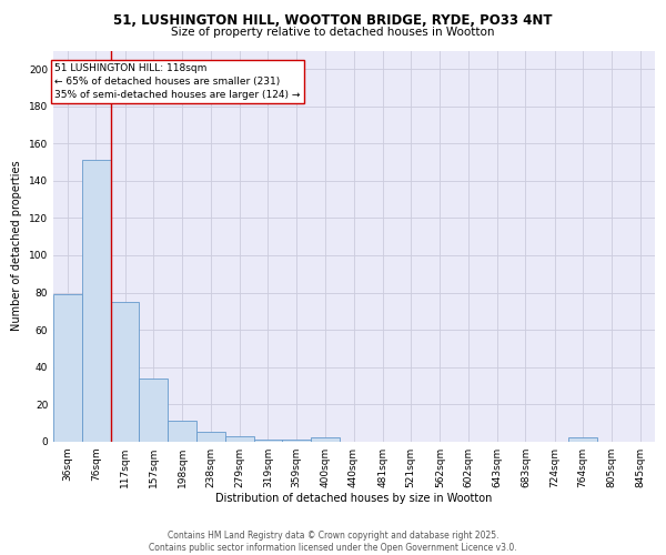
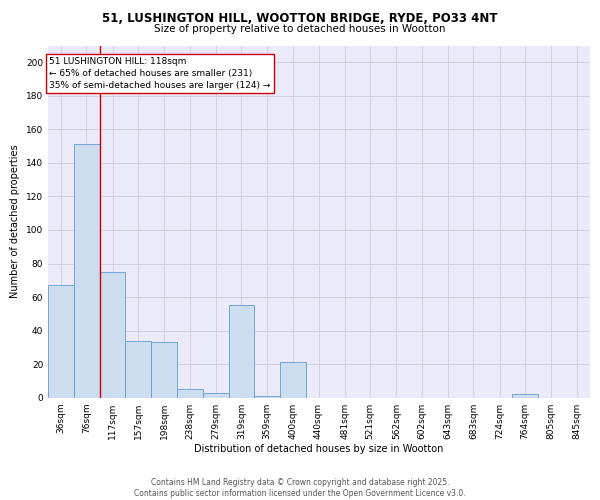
36sqm: 79 -> 67
198sqm: 11 -> 33
319sqm: 1 -> 55
400sqm: 2 -> 21
